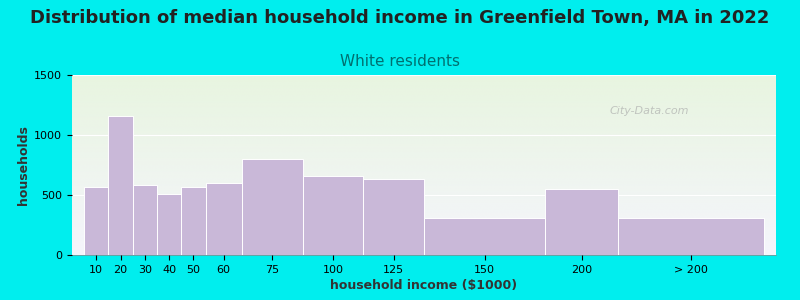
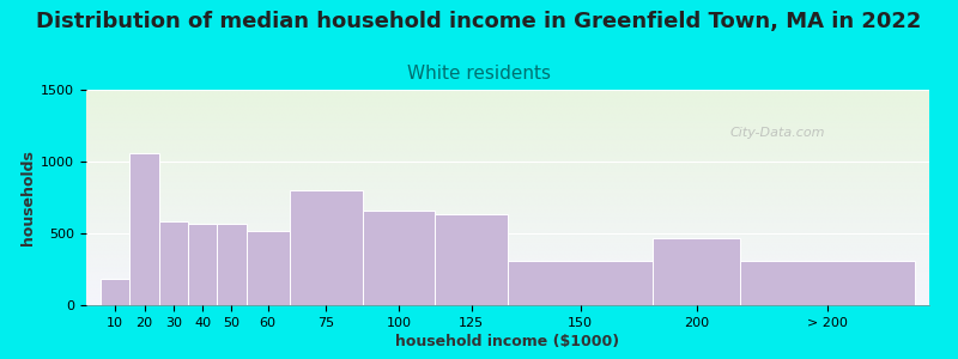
10: 570 -> 180
20: 1160 -> 1060
40: 510 -> 570
60: 600 -> 520
200: 550 -> 470
